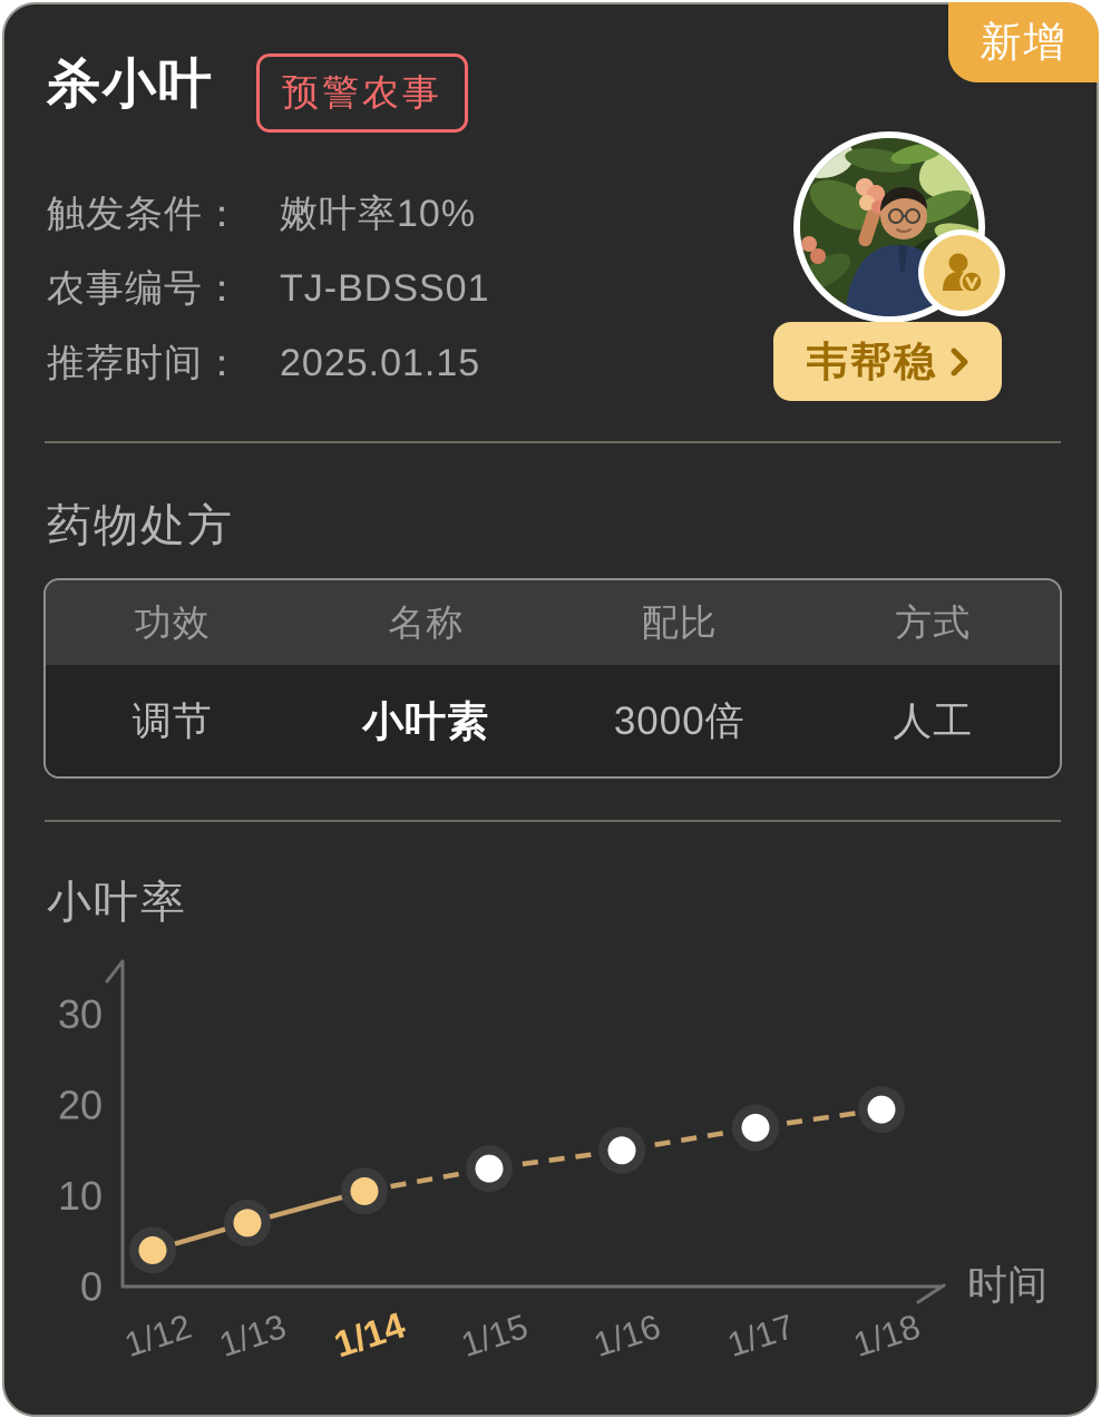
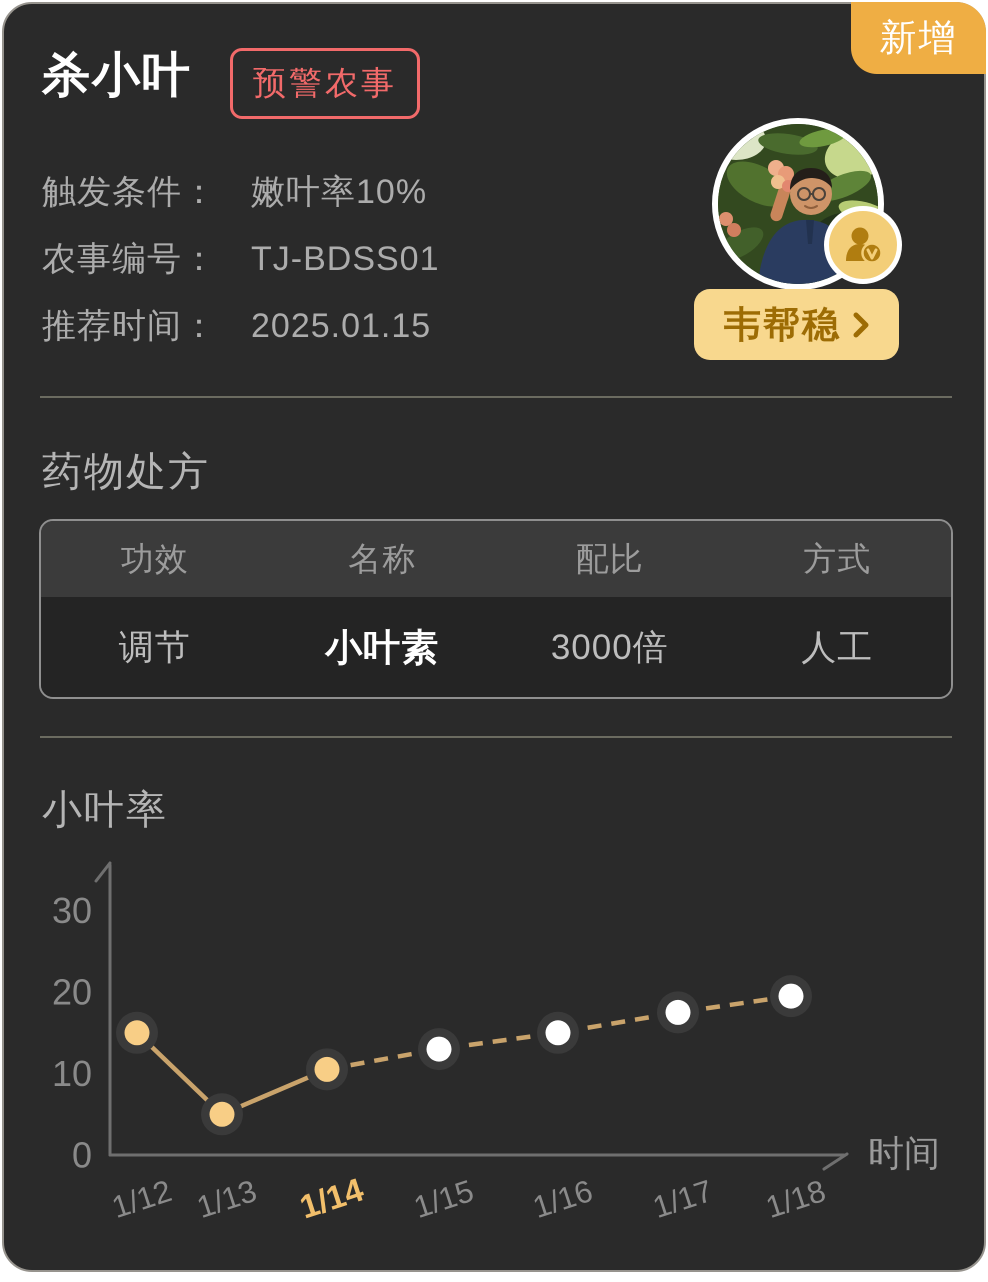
1/12: 4 -> 15
1/13: 7 -> 5
